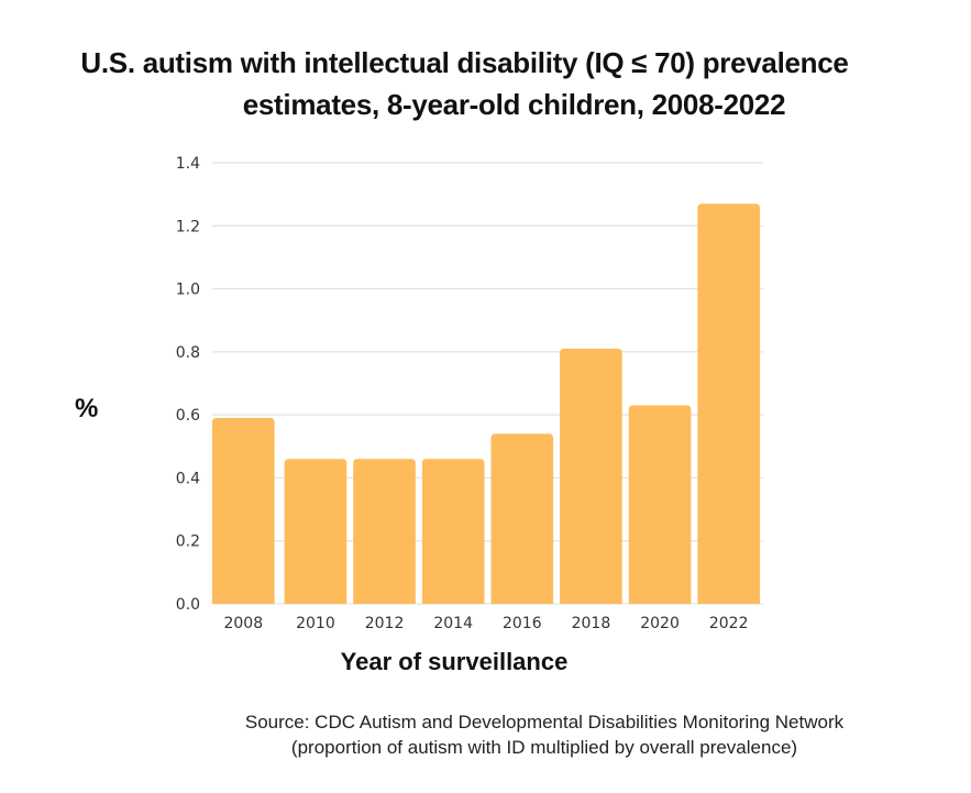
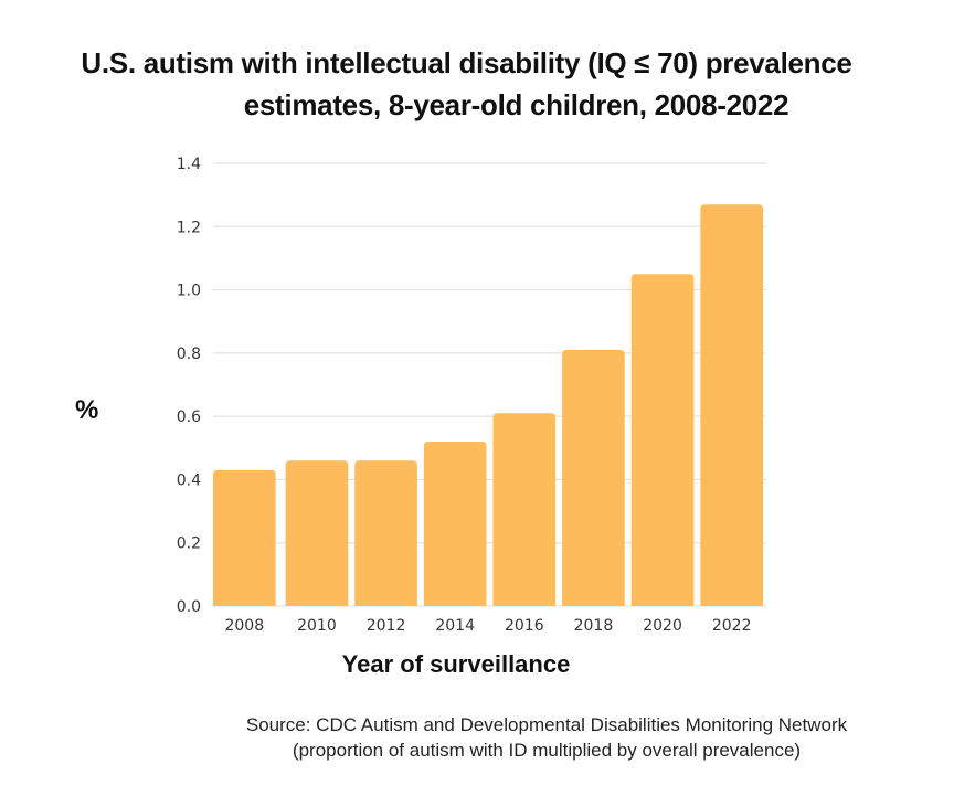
2008: 0.59 -> 0.43
2014: 0.46 -> 0.52
2016: 0.54 -> 0.61
2020: 0.63 -> 1.05
